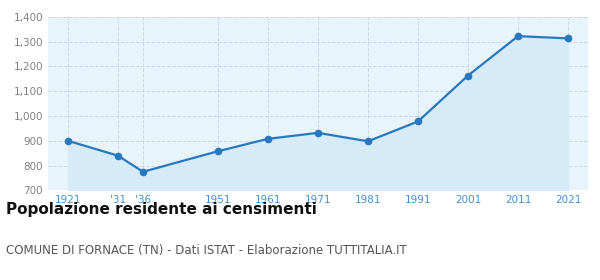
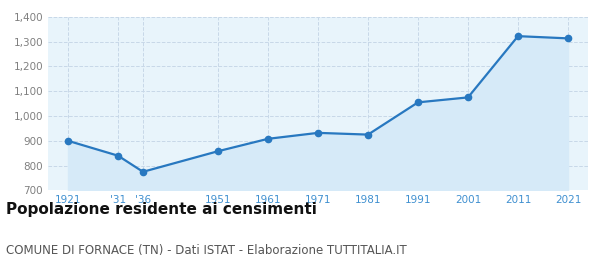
1981: 898 -> 925
1991: 978 -> 1,055
2001: 1,163 -> 1,075
